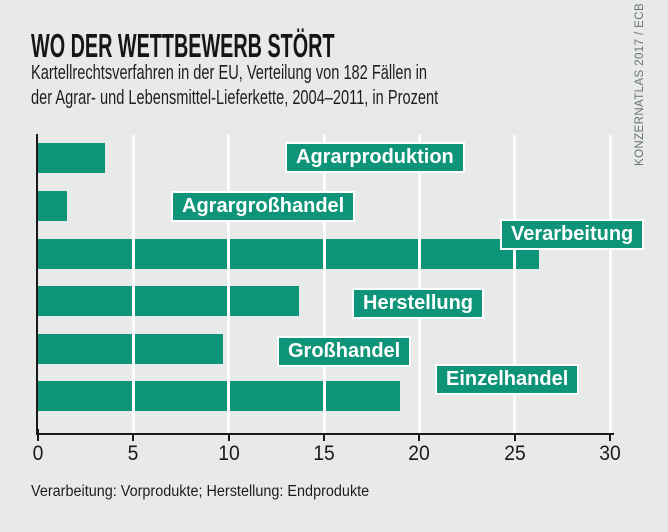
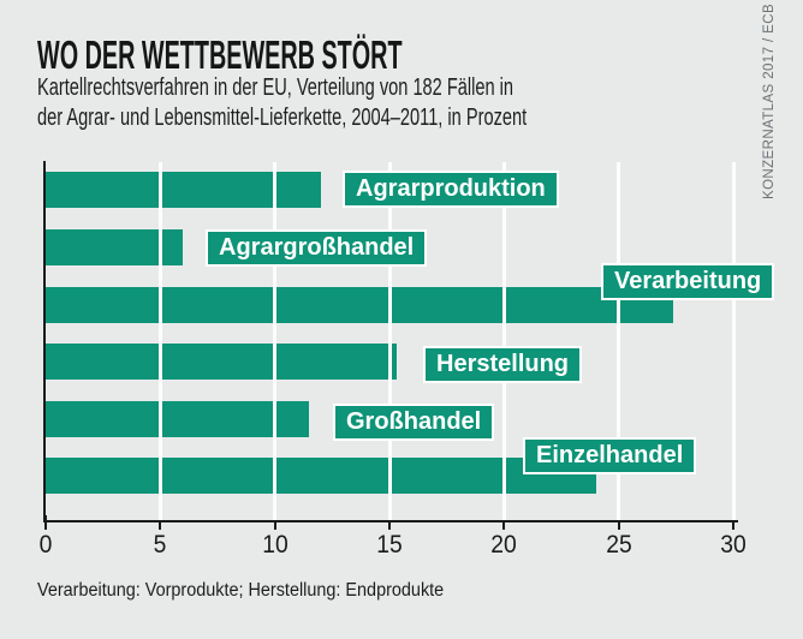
Agrarproduktion: 3.5 -> 12.0
Agrargroßhandel: 1.5 -> 6.0
Verarbeitung: 26.3 -> 27.4
Herstellung: 13.7 -> 15.3
Großhandel: 9.7 -> 11.5
Einzelhandel: 19.0 -> 24.0
